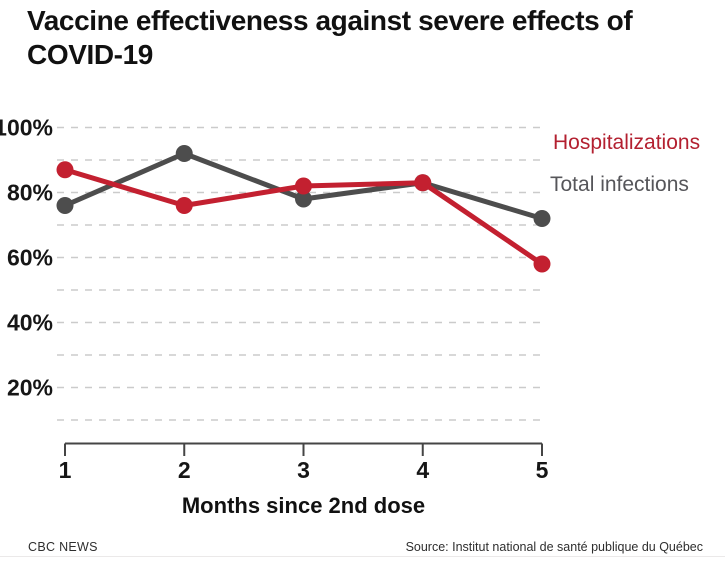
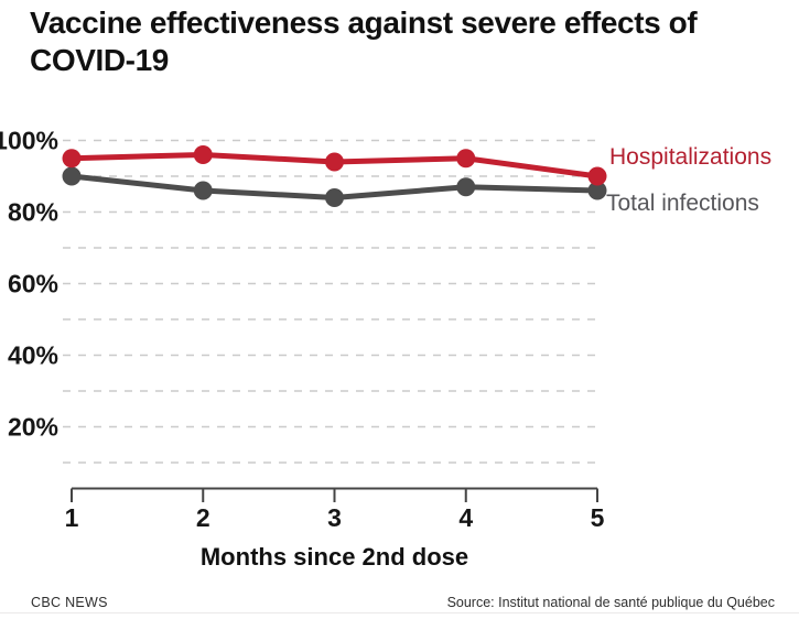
Hospitalizations/1: 87% -> 95%
Total infections/1: 76% -> 90%
Hospitalizations/2: 76% -> 96%
Total infections/2: 92% -> 86%
Hospitalizations/3: 82% -> 94%
Total infections/3: 78% -> 84%
Hospitalizations/4: 83% -> 95%
Total infections/4: 83% -> 87%
Hospitalizations/5: 58% -> 90%
Total infections/5: 72% -> 86%
